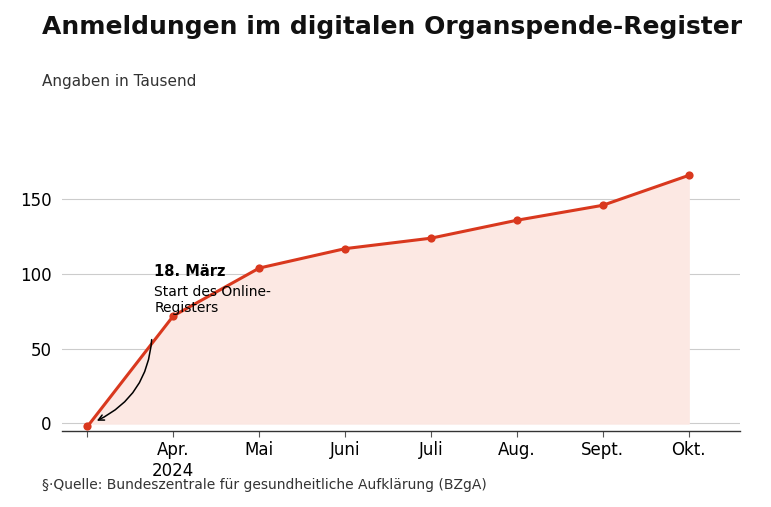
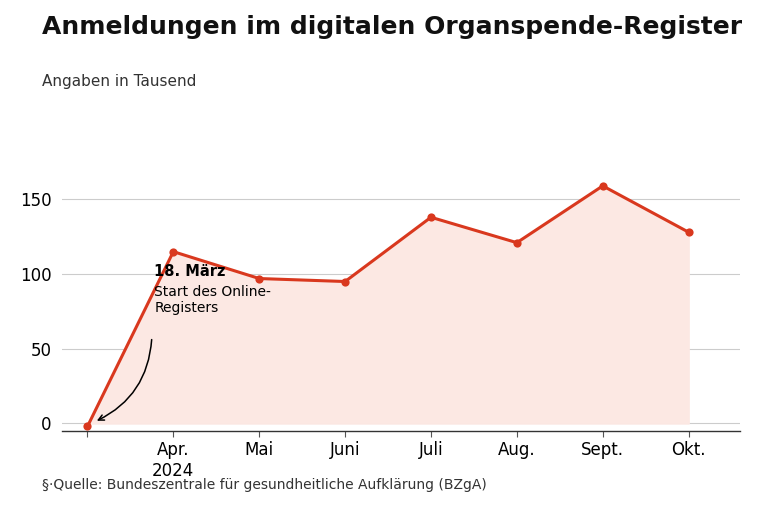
Apr. 2024: 72 -> 115
Mai: 104 -> 97
Juni: 117 -> 95
Juli: 124 -> 138
Aug.: 136 -> 121
Sept.: 146 -> 159
Okt.: 166 -> 128
